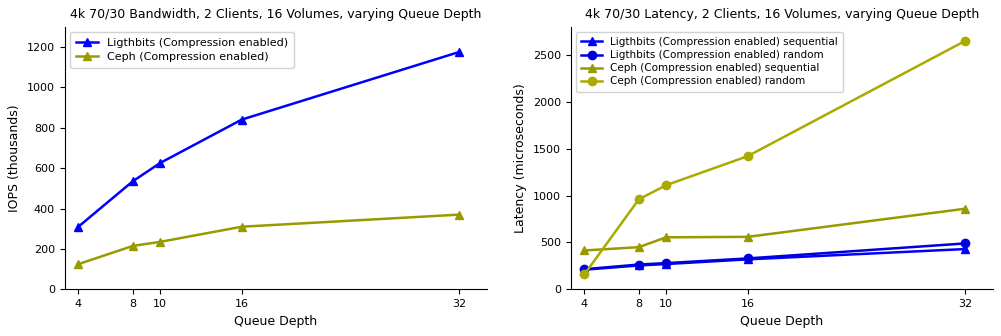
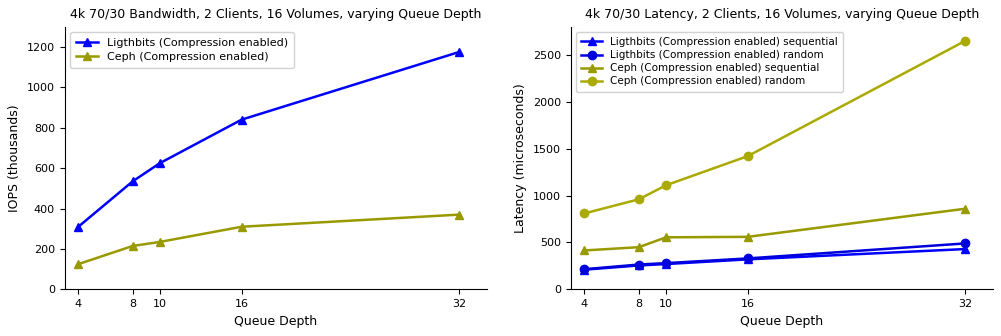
4k 70/30 Latency, 2 Clients, 16 Volumes, varying Queue Depth/Ceph (Compression enabled) random/4: 160 -> 810
